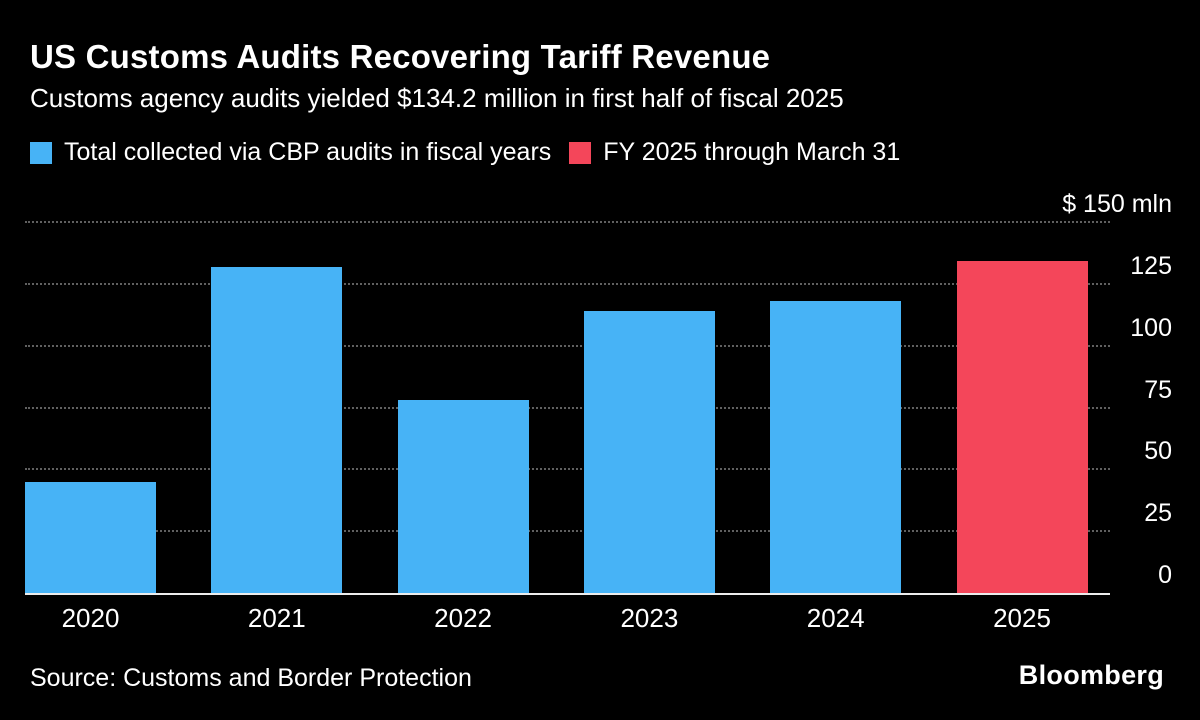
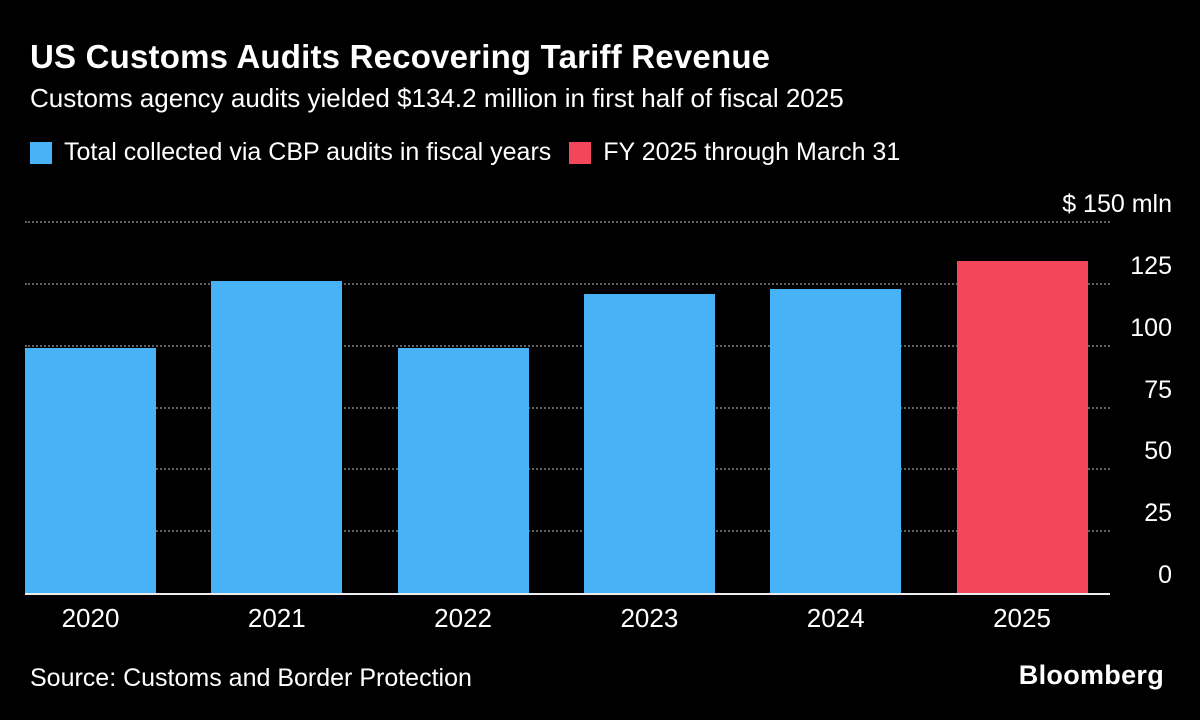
2020: 45 -> 99
2021: 132 -> 126
2022: 78 -> 99
2023: 114 -> 121
2024: 118 -> 123
